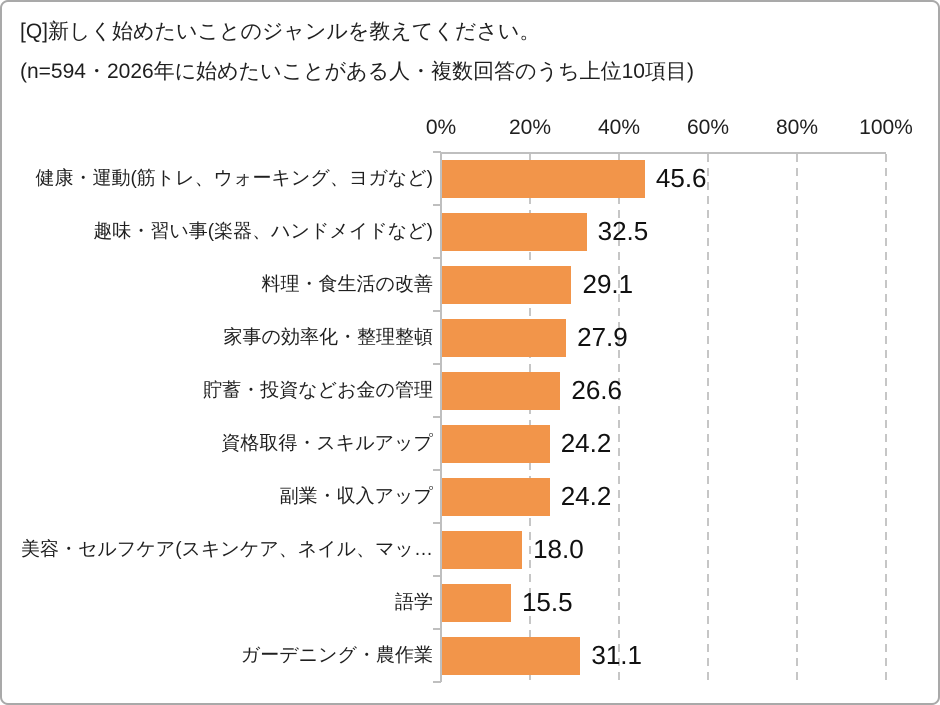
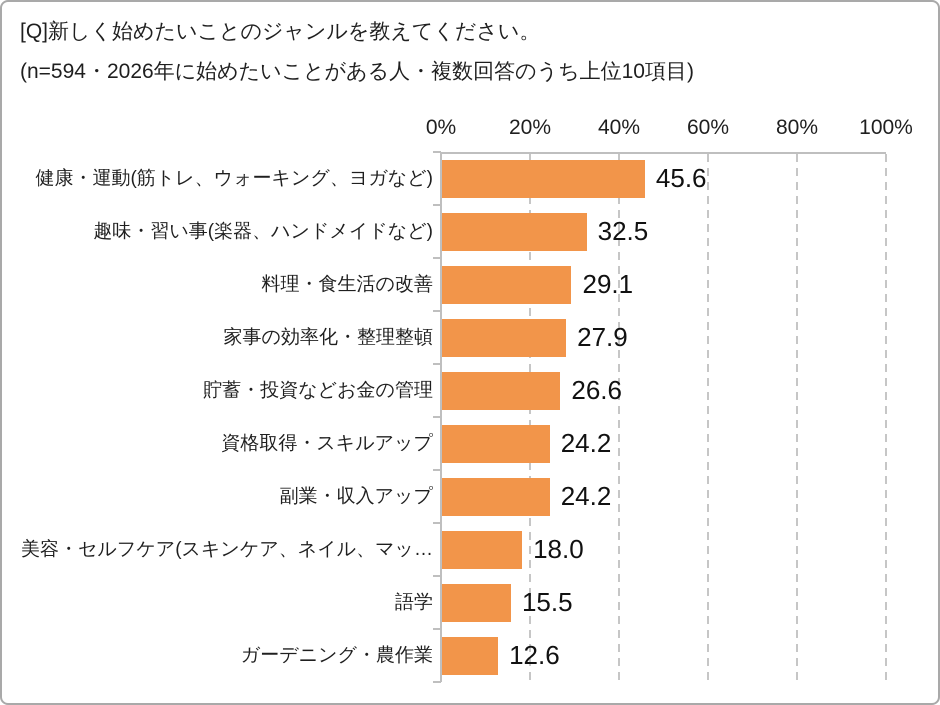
ガーデニング・農作業: 31.1 -> 12.6
